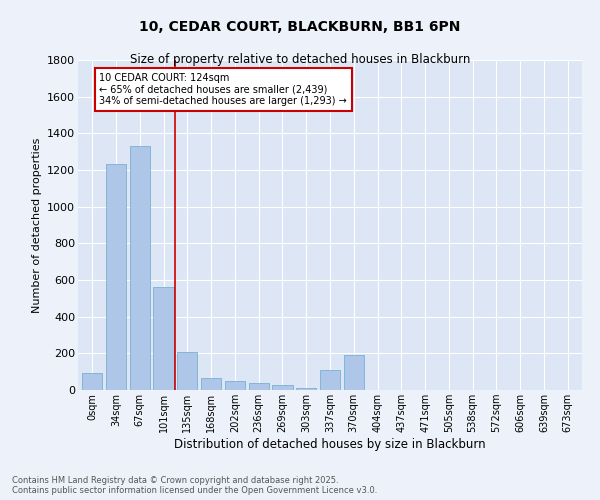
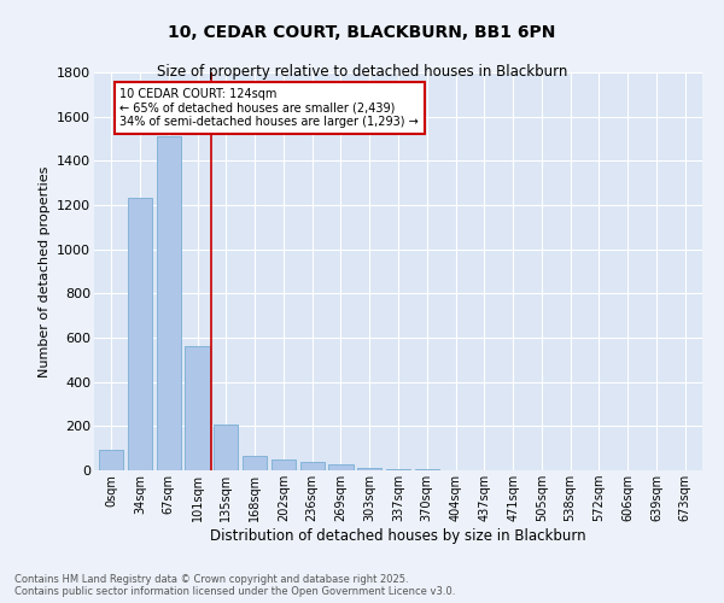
67sqm: 1330 -> 1510
337sqm: 110 -> 0
370sqm: 190 -> 0
